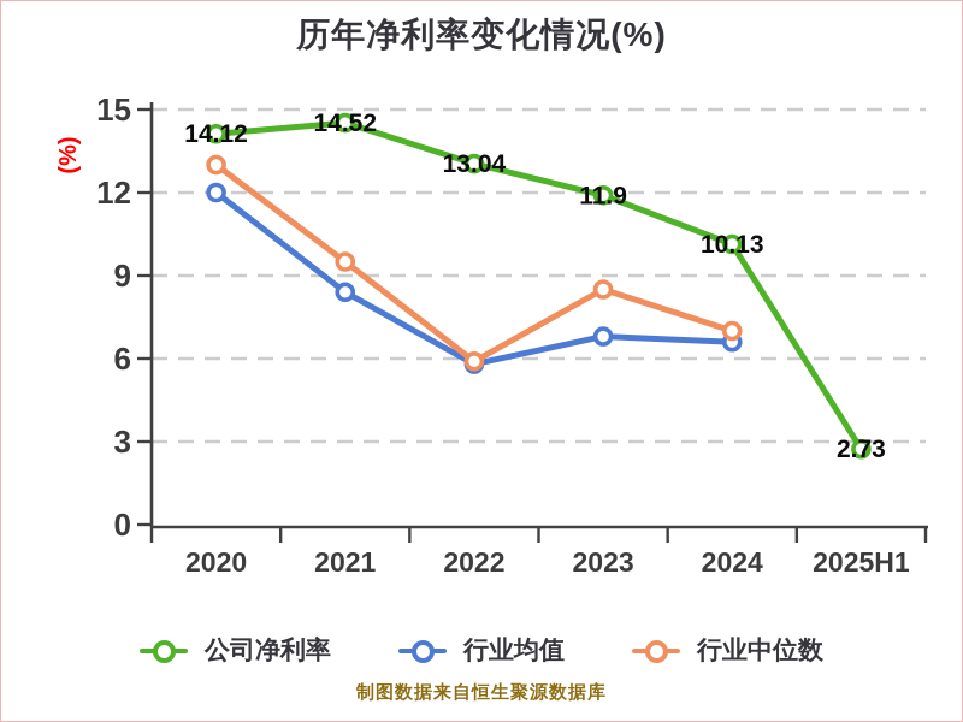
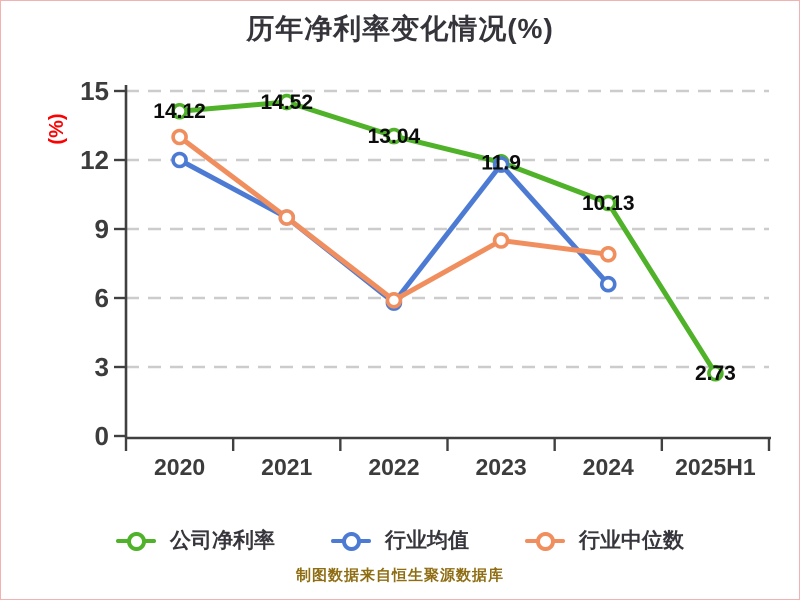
行业均值/2021: 8.4 -> 9.5
行业均值/2023: 6.8 -> 11.8
行业中位数/2024: 7.0 -> 7.9
